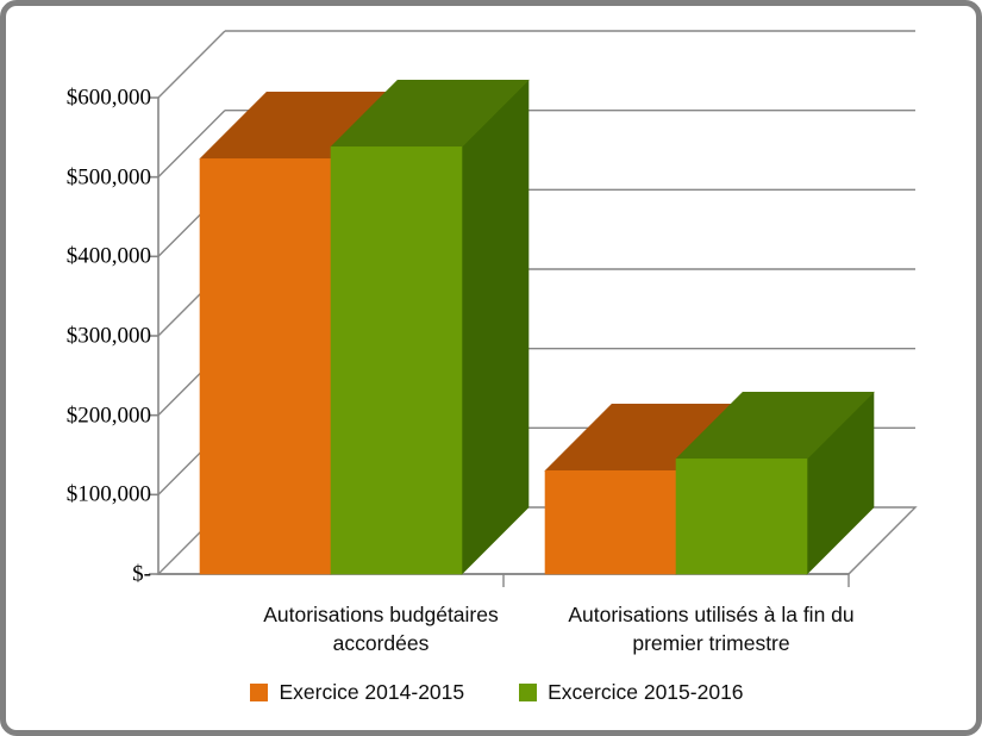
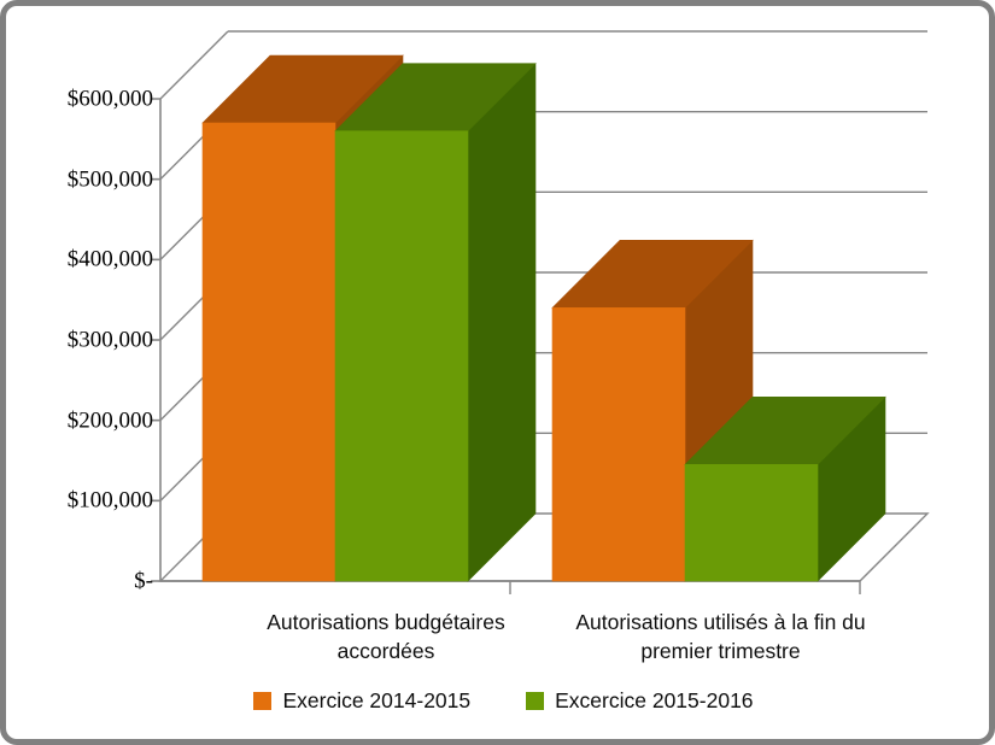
Exercice 2014-2015/Autorisations budgétaires accordées: $520000 -> $570000
Excercice 2015-2016/Autorisations budgétaires accordées: $540000 -> $560000
Exercice 2014-2015/Autorisations utilisés à la fin du premier trimestre: $130000 -> $340000
